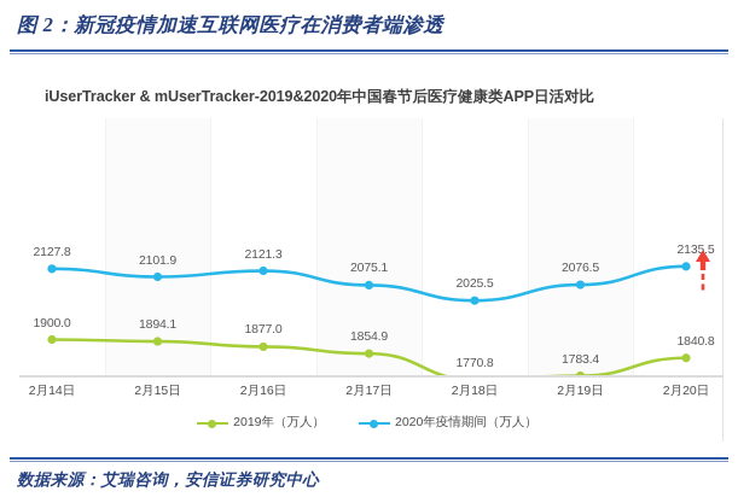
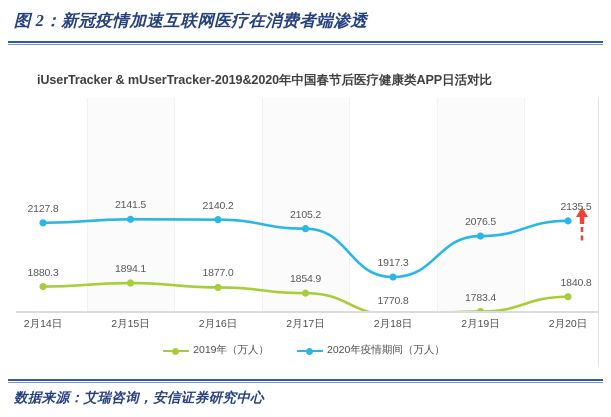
2019年（万人）/2月14日: 1900.0 -> 1880.3
2020年疫情期间（万人）/2月15日: 2101.9 -> 2141.5
2020年疫情期间（万人）/2月16日: 2121.3 -> 2140.2
2020年疫情期间（万人）/2月17日: 2075.1 -> 2105.2
2020年疫情期间（万人）/2月18日: 2025.5 -> 1917.3
